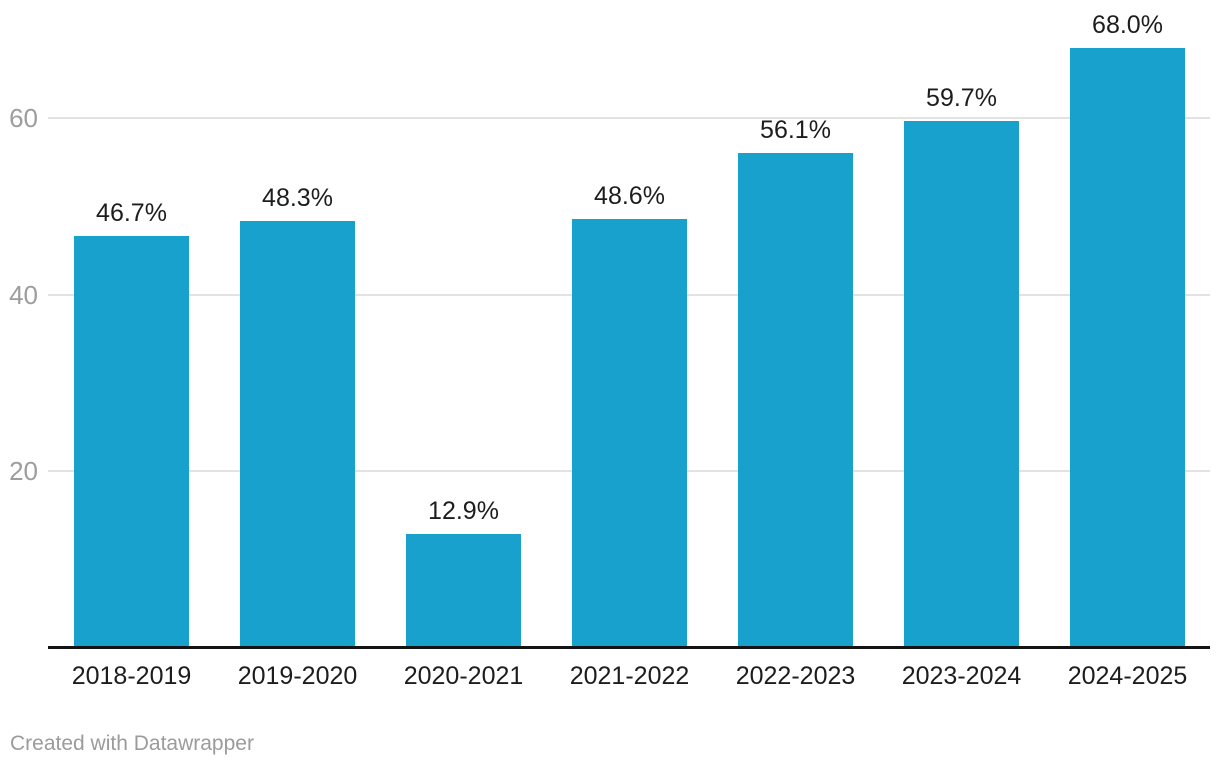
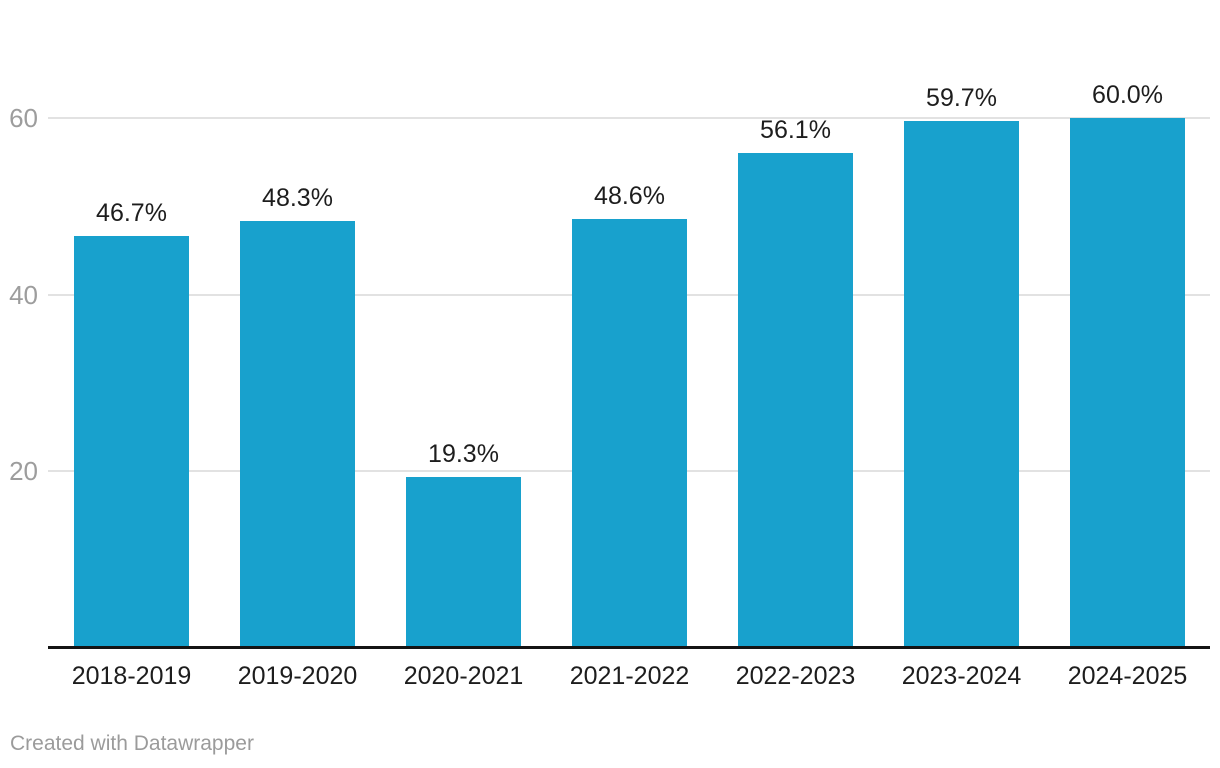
2020-2021: 12.9% -> 19.3%
2024-2025: 68.0% -> 60.0%
